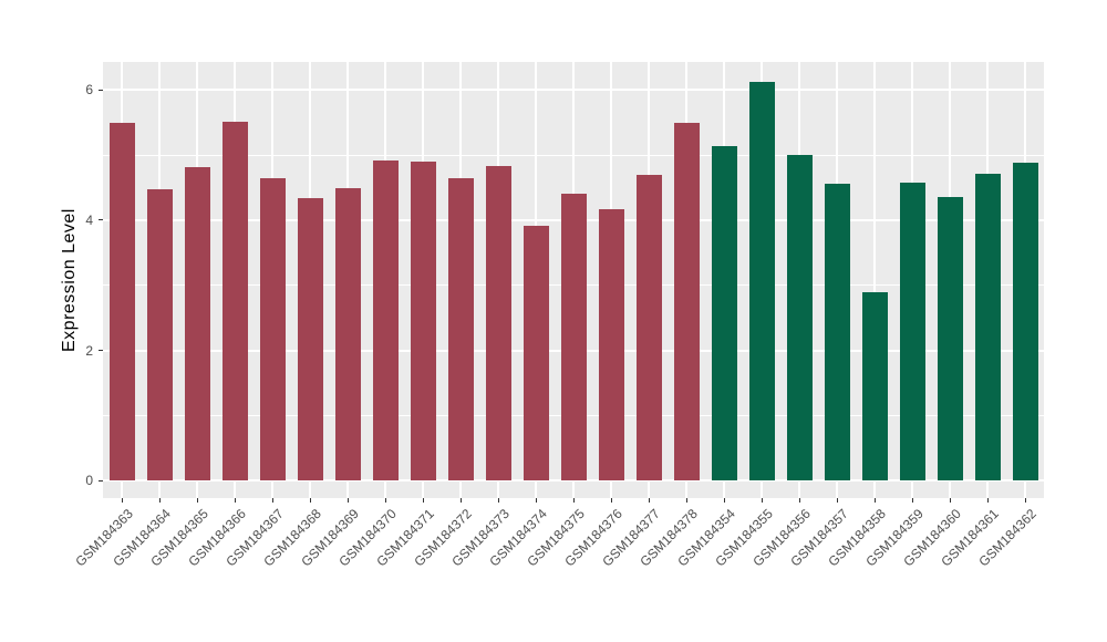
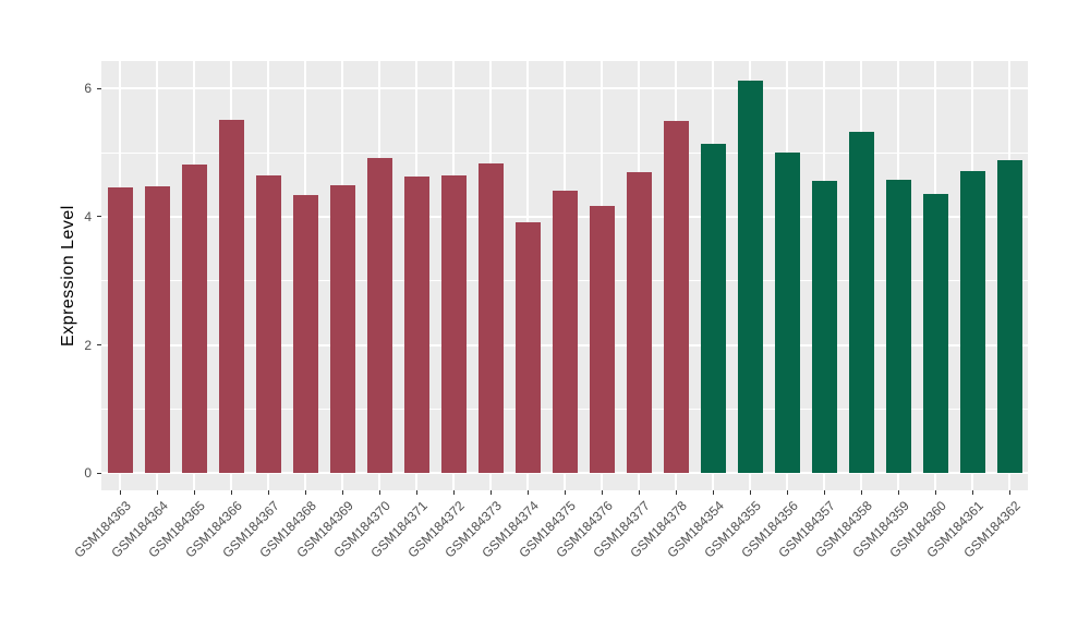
GSM184363: 5.5 -> 4.5
GSM184371: 4.9 -> 4.6
GSM184358: 2.9 -> 5.3
